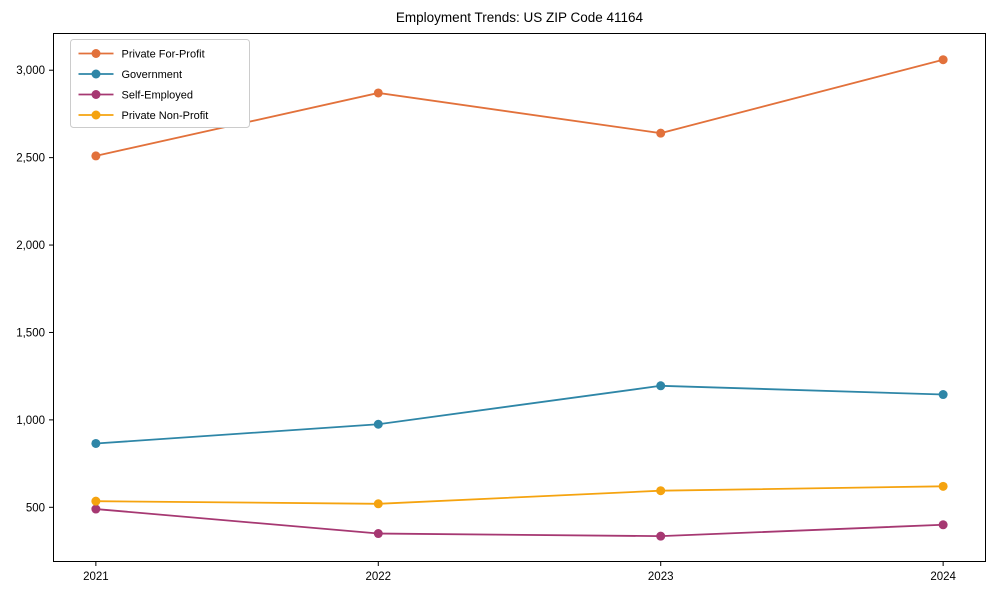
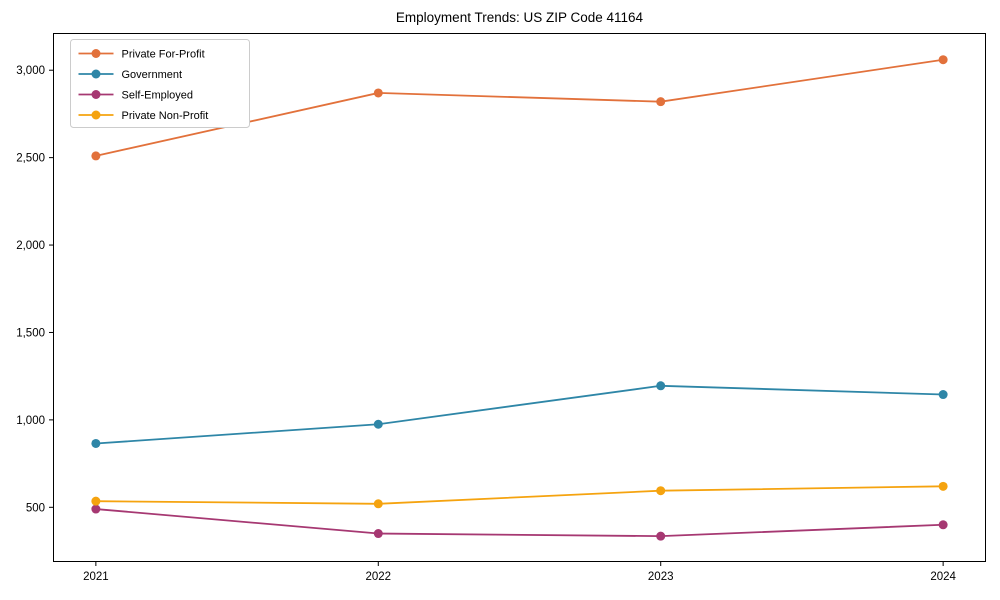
Private For-Profit/2023: 2640 -> 2820
